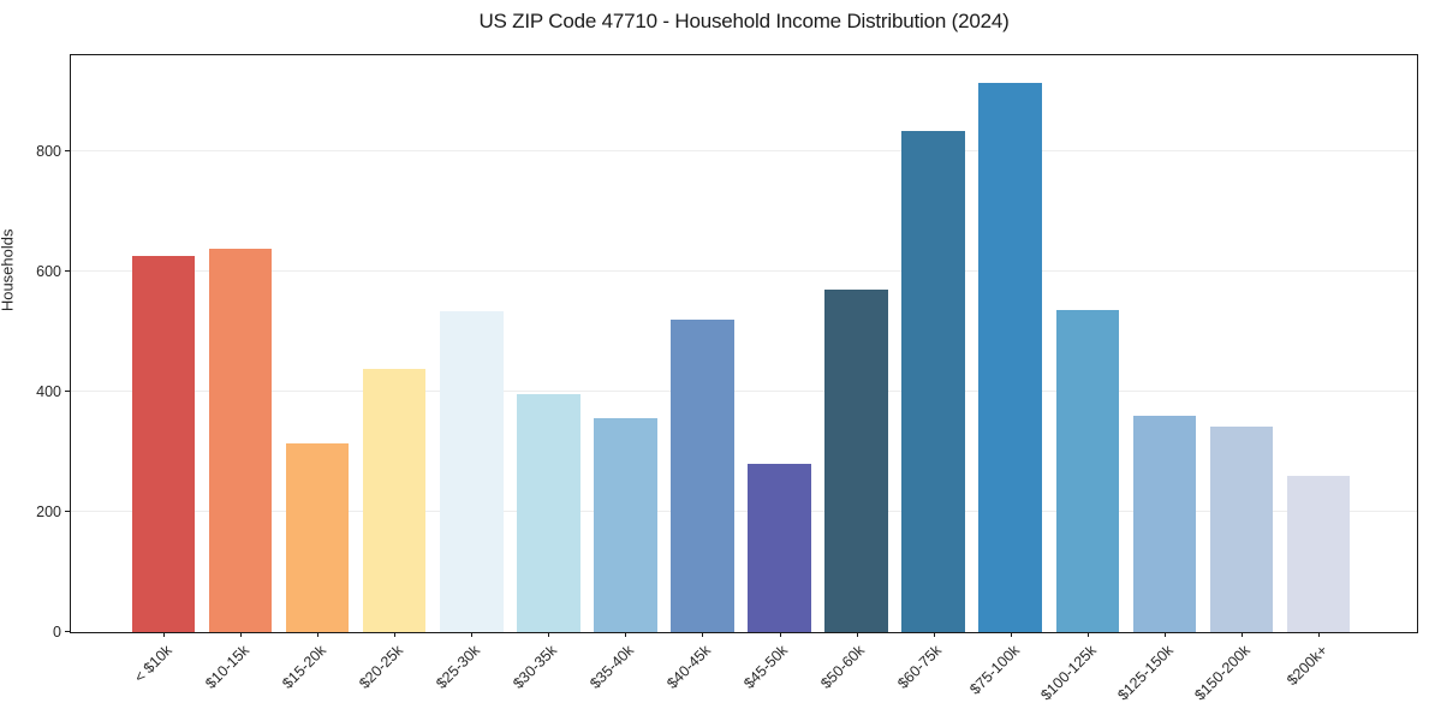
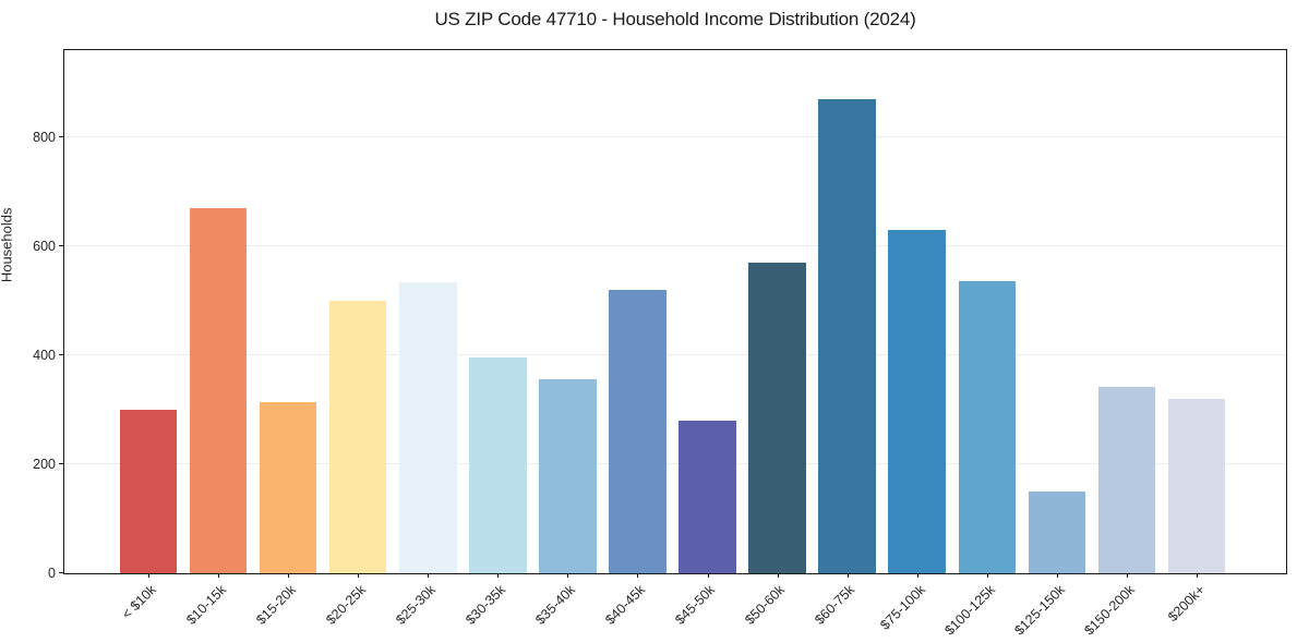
< $10k: 630 -> 300
$10-15k: 640 -> 670
$20-25k: 440 -> 500
$60-75k: 840 -> 870
$75-100k: 920 -> 630
$125-150k: 360 -> 150
$200k+: 260 -> 320
